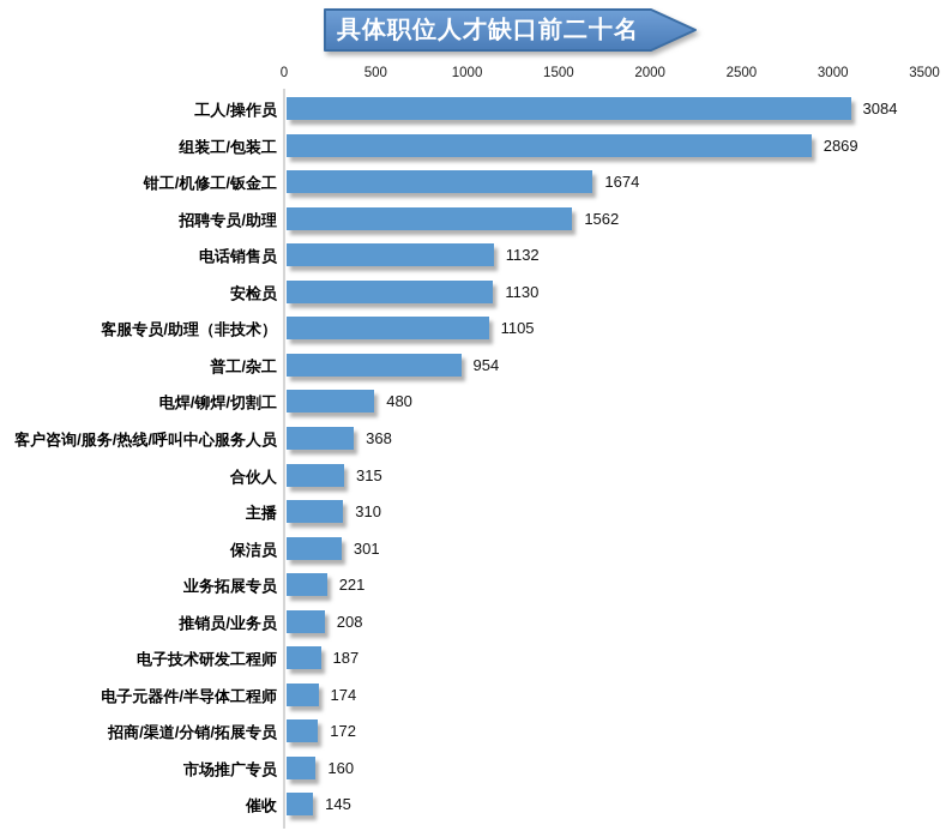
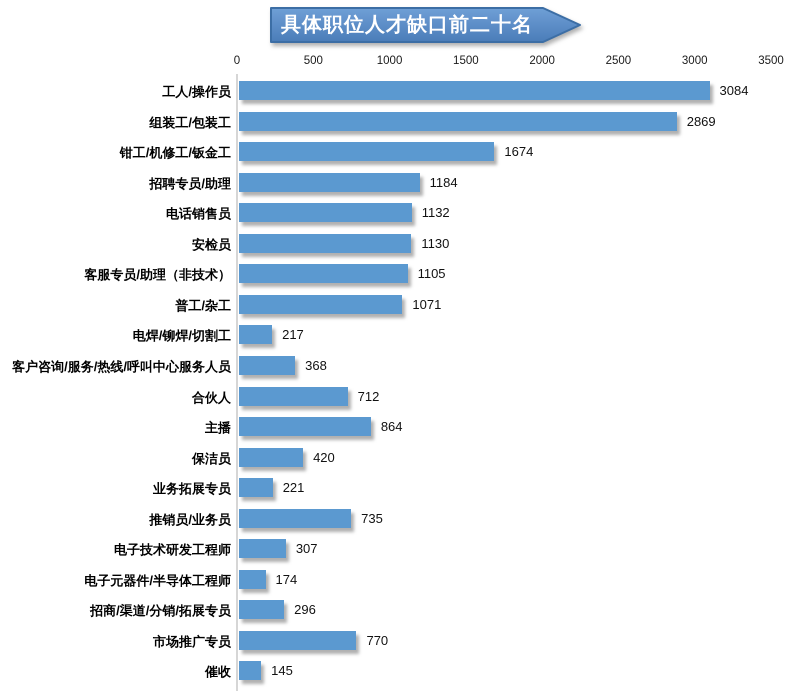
招聘专员/助理: 1562 -> 1184
普工/杂工: 954 -> 1071
电焊/铆焊/切割工: 480 -> 217
合伙人: 315 -> 712
主播: 310 -> 864
保洁员: 301 -> 420
推销员/业务员: 208 -> 735
电子技术研发工程师: 187 -> 307
招商/渠道/分销/拓展专员: 172 -> 296
市场推广专员: 160 -> 770
